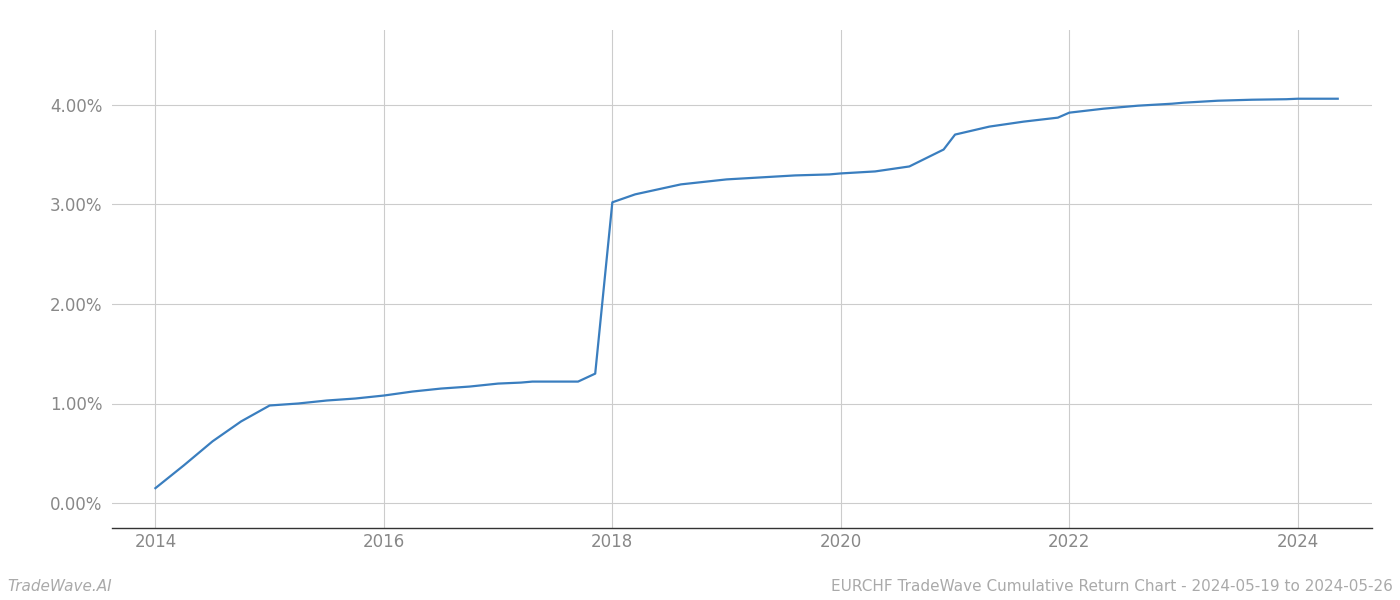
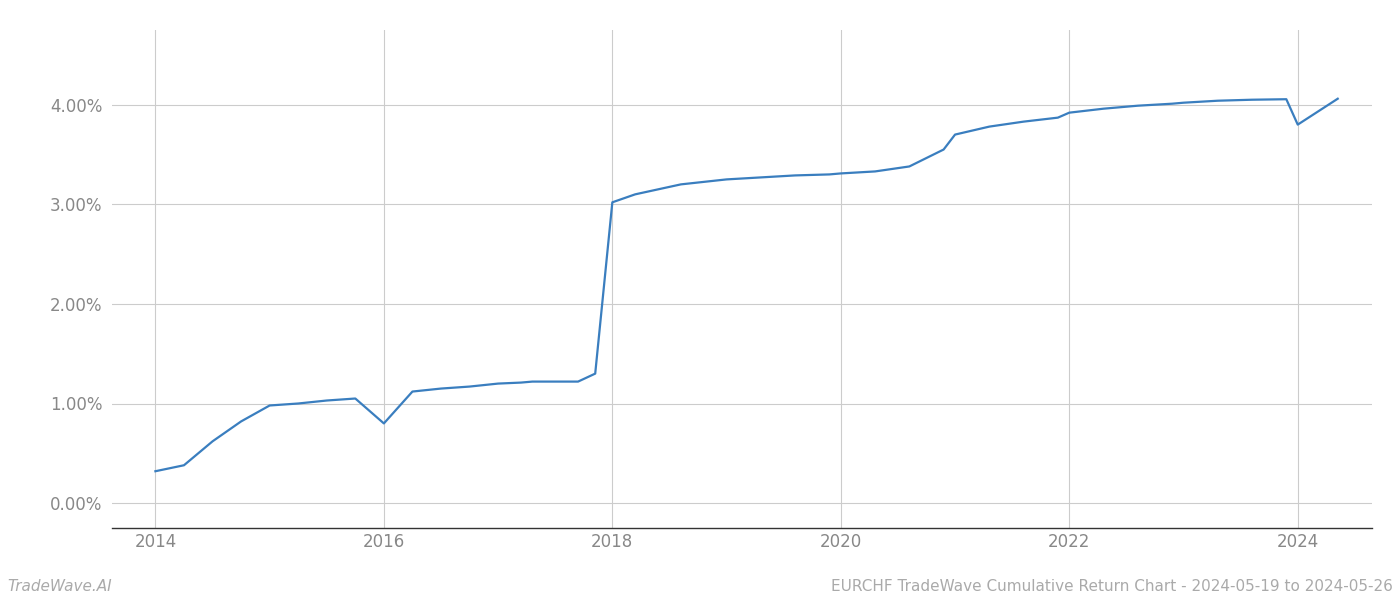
2014: 0.15% -> 0.32%
2016: 1.08% -> 0.80%
2024: 4.06% -> 3.80%
